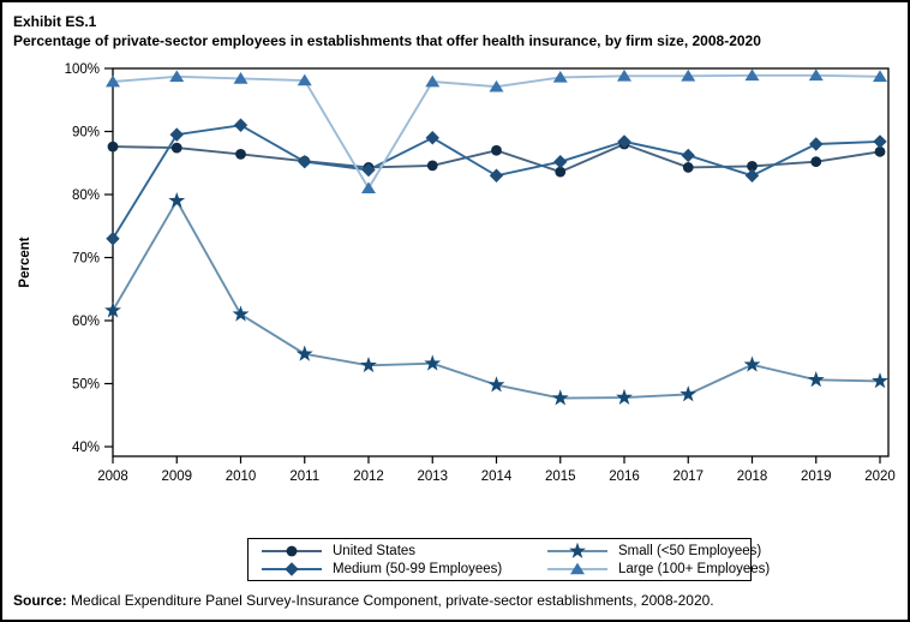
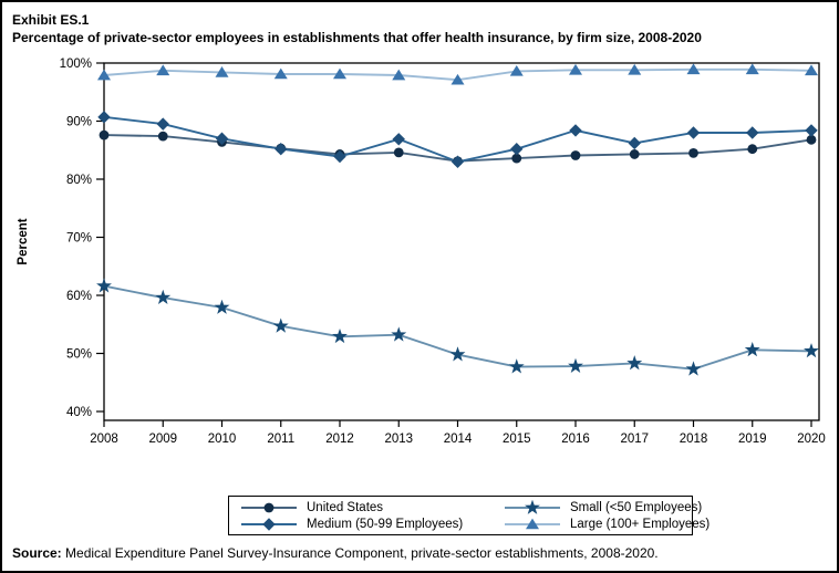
Medium (50-99 Employees)/2008: 73% -> 91%
Small (<50 Employees)/2009: 79% -> 60%
Medium (50-99 Employees)/2010: 91% -> 87%
Small (<50 Employees)/2010: 61% -> 58%
Large (100+ Employees)/2012: 81% -> 98%
Medium (50-99 Employees)/2013: 89% -> 87%
United States/2014: 87% -> 83%
United States/2016: 88% -> 84%
Medium (50-99 Employees)/2018: 83% -> 88%
Small (<50 Employees)/2018: 53% -> 47%
